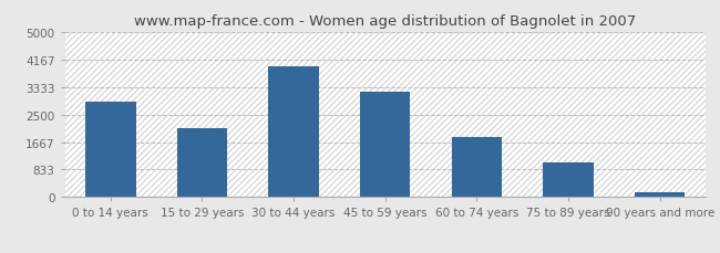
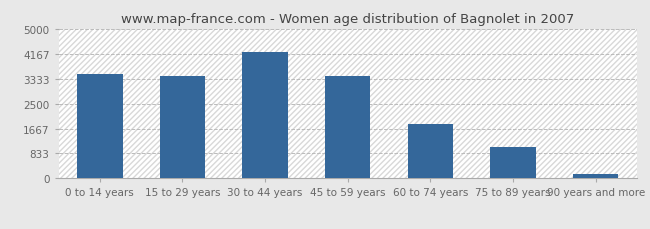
0 to 14 years: 2900 -> 3480
15 to 29 years: 2100 -> 3440
30 to 44 years: 3950 -> 4230
45 to 59 years: 3200 -> 3430
